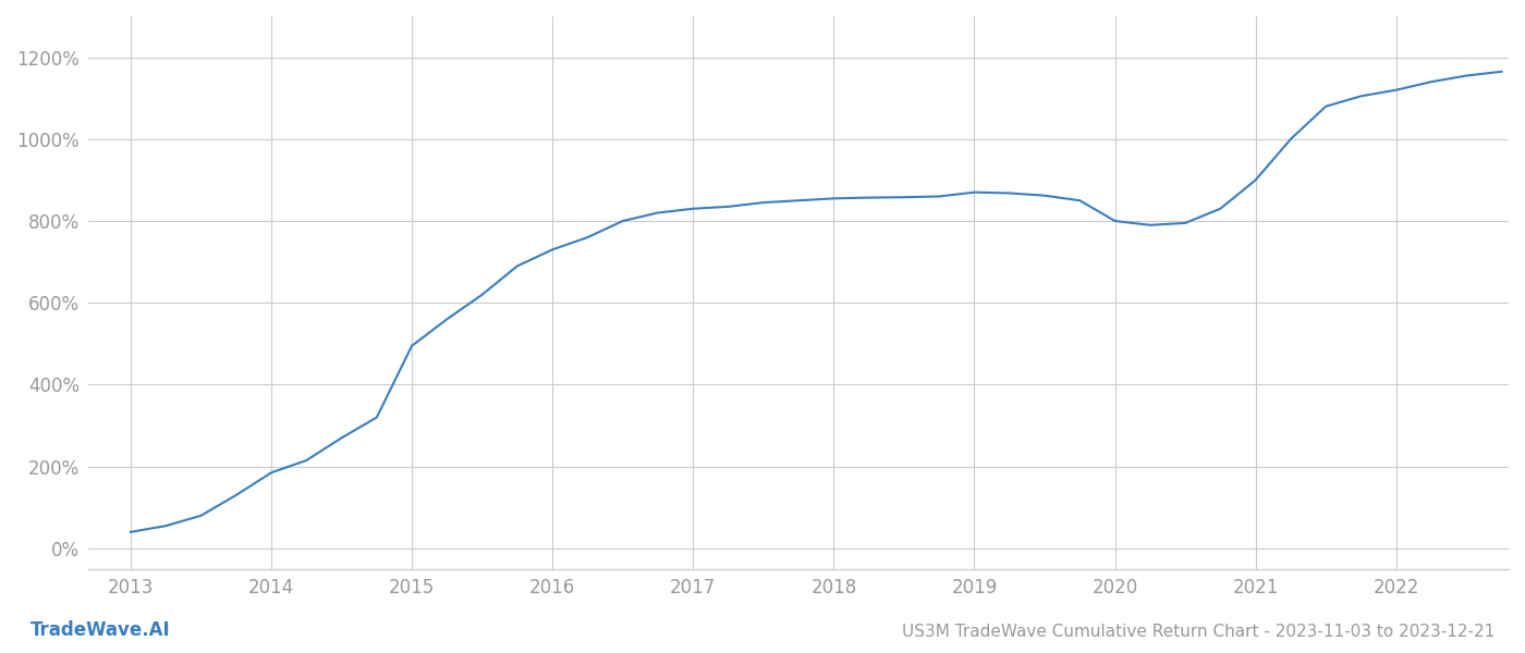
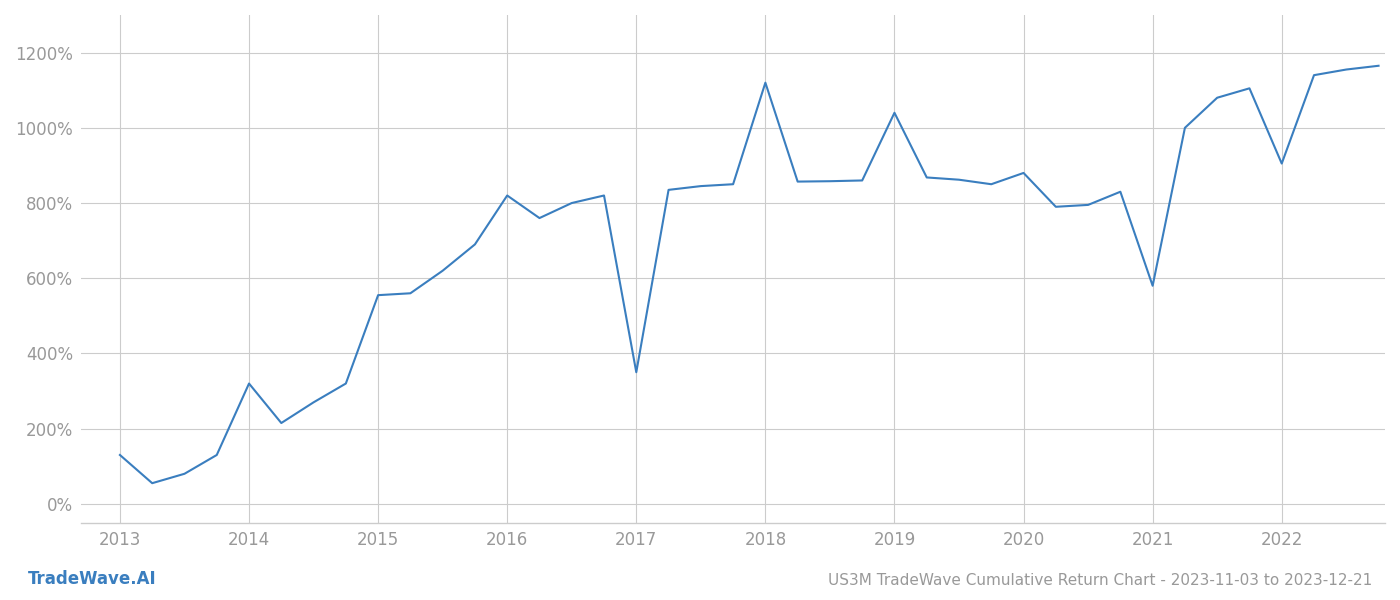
2013: 40% -> 130%
2014: 185% -> 320%
2015: 495% -> 555%
2016: 730% -> 820%
2017: 830% -> 350%
2018: 855% -> 1120%
2019: 870% -> 1040%
2020: 800% -> 880%
2021: 900% -> 580%
2022: 1120% -> 905%
